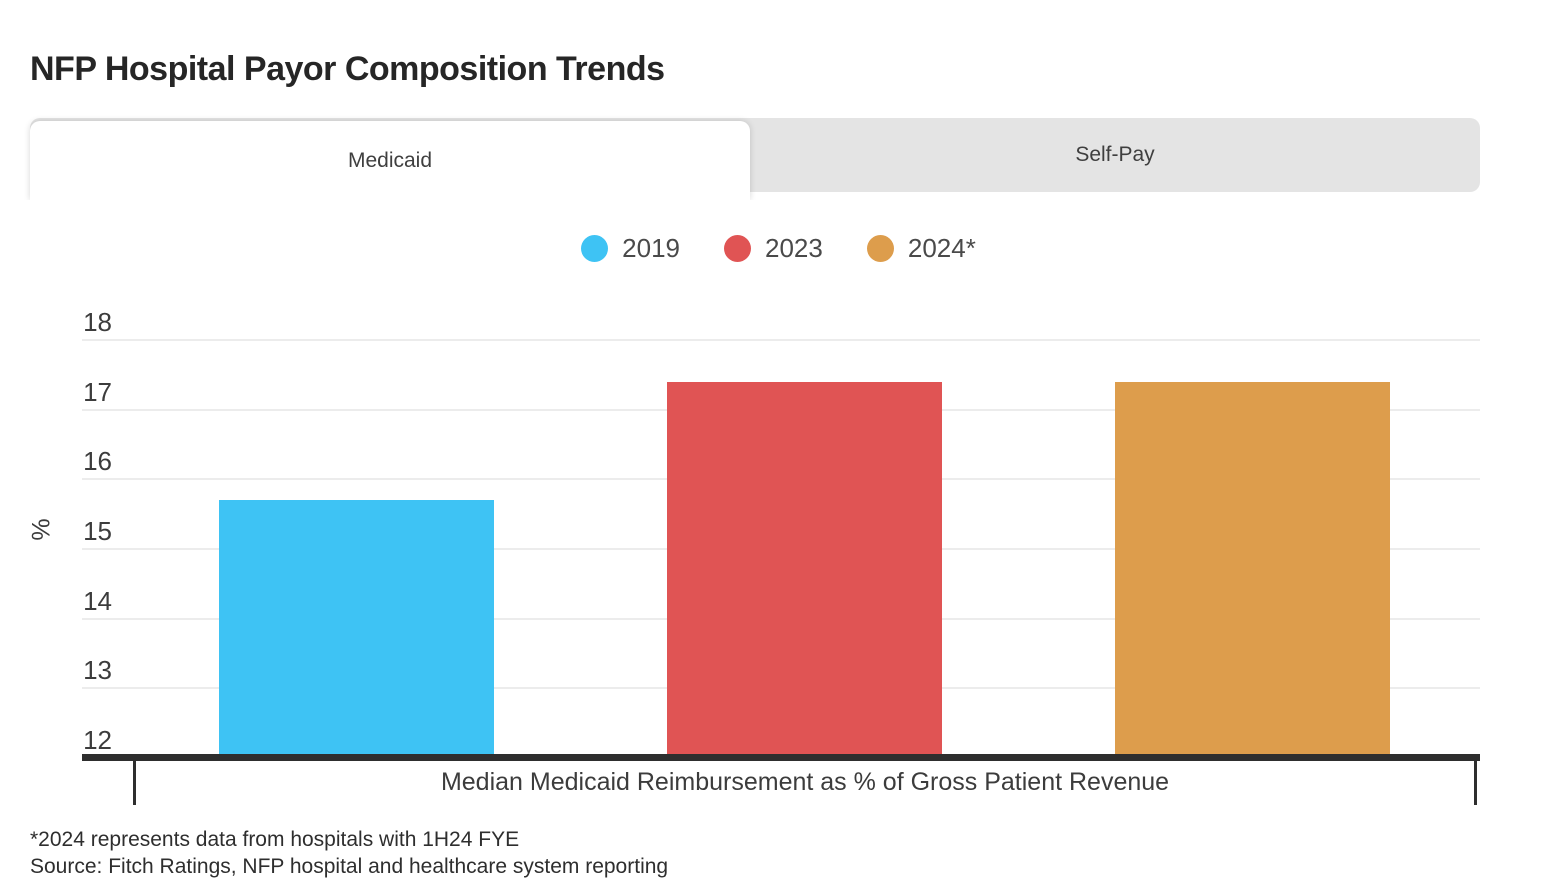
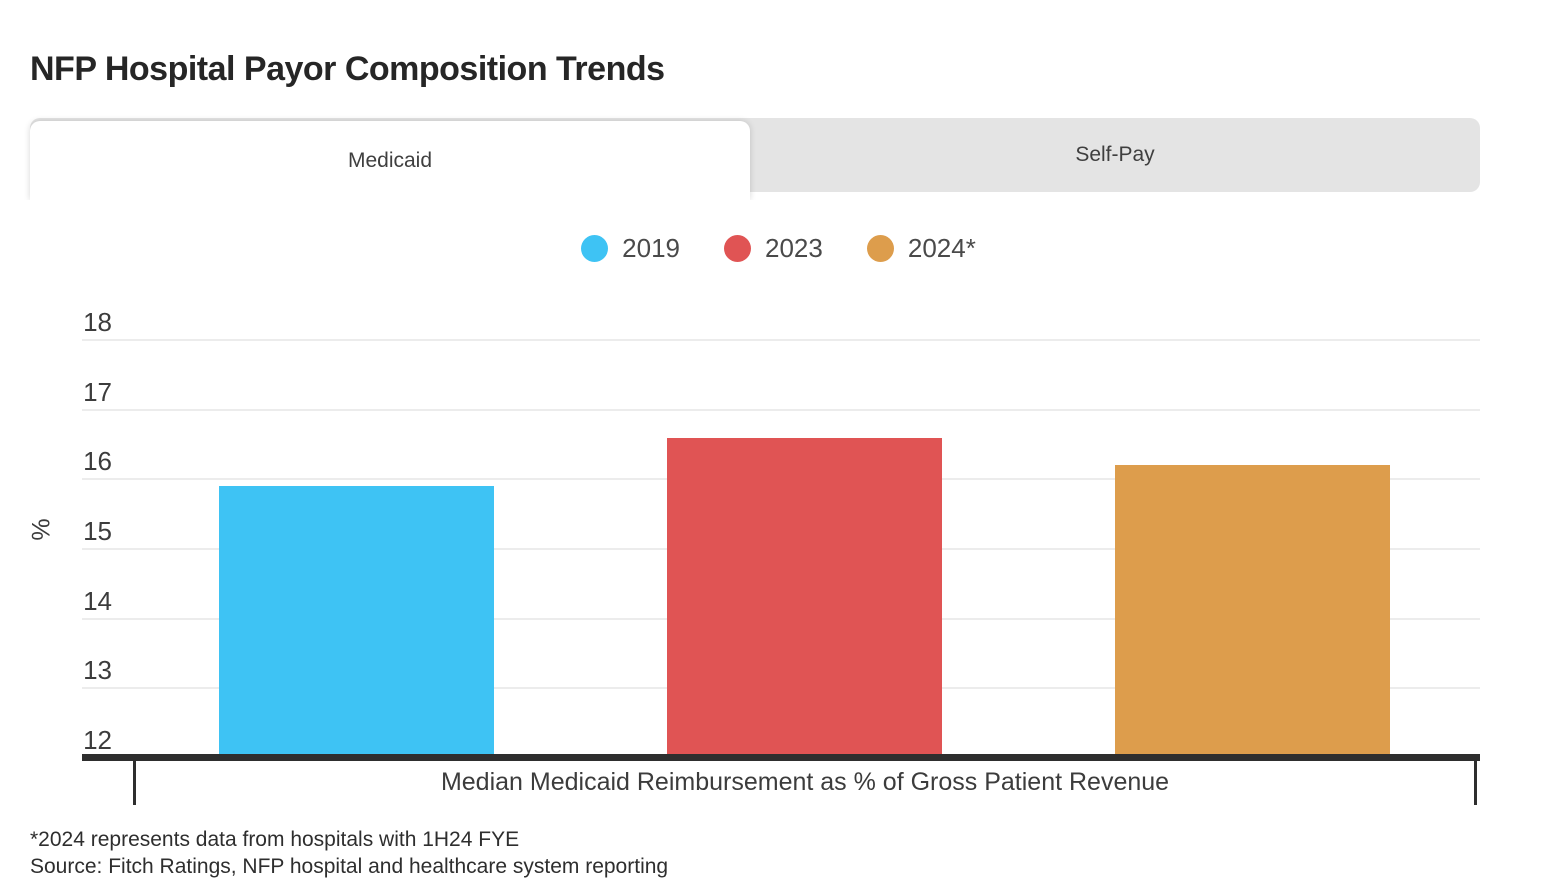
2019: 15.7 -> 15.9
2023: 17.4 -> 16.6
2024*: 17.4 -> 16.2
